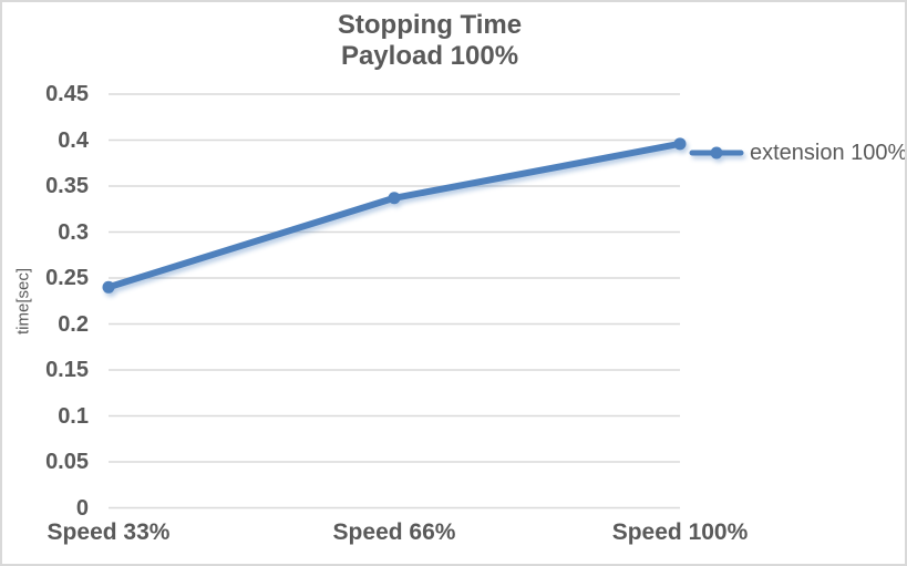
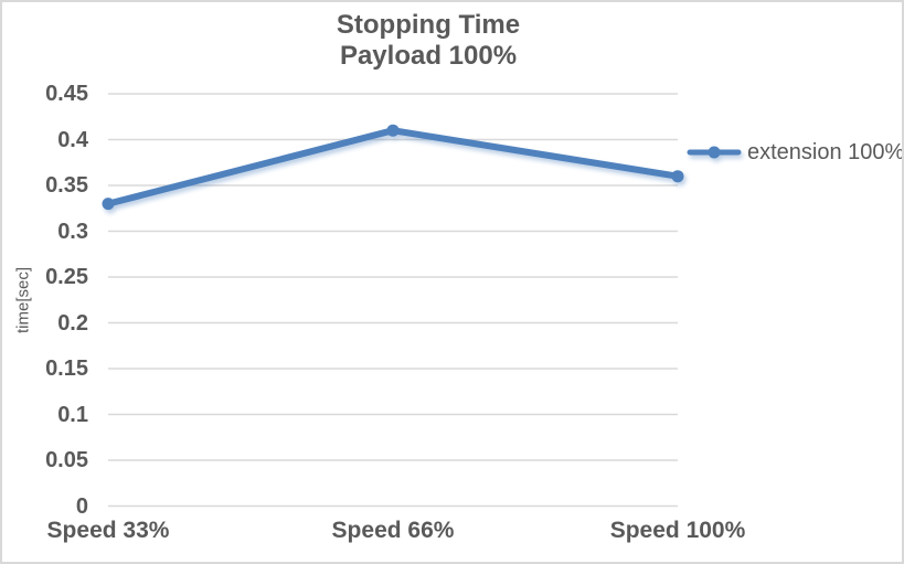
Speed 33%: 0.24 -> 0.33
Speed 66%: 0.34 -> 0.41
Speed 100%: 0.40 -> 0.36
